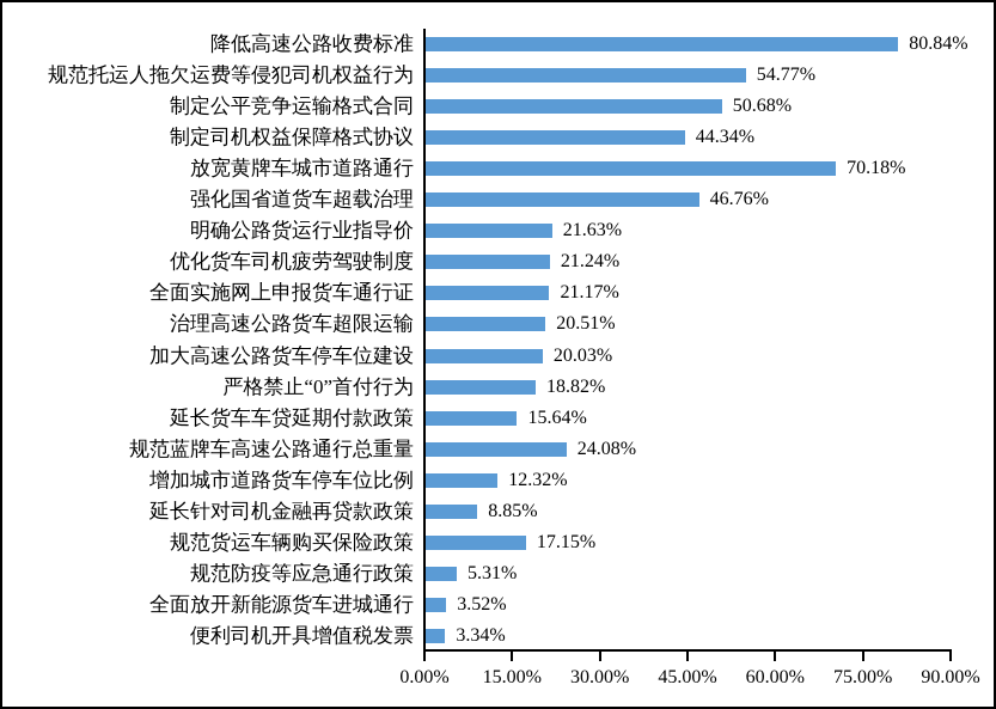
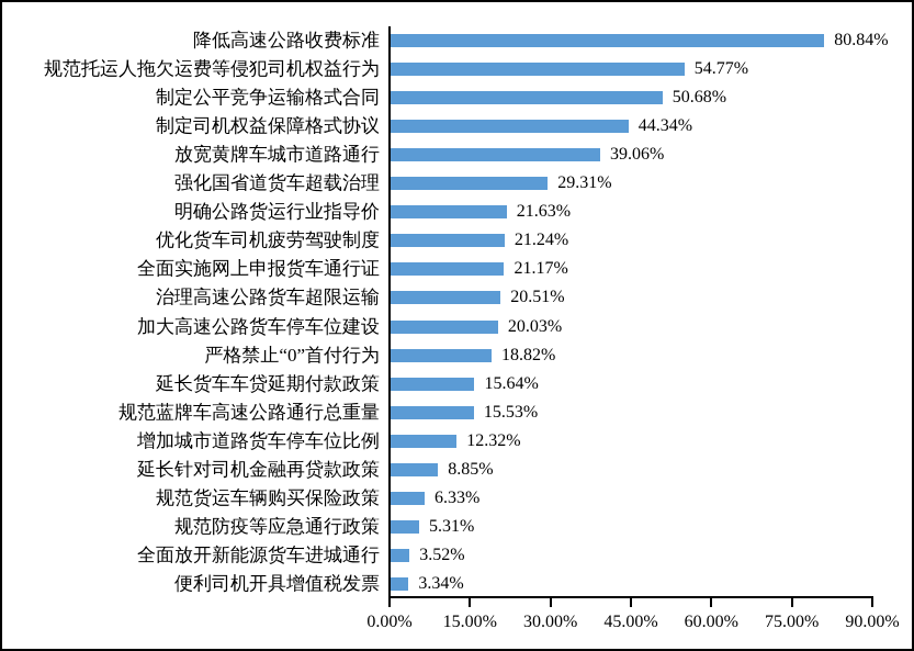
放宽黄牌车城市道路通行: 70.18% -> 39.06%
强化国省道货车超载治理: 46.76% -> 29.31%
规范蓝牌车高速公路通行总重量: 24.08% -> 15.53%
规范货运车辆购买保险政策: 17.15% -> 6.33%
